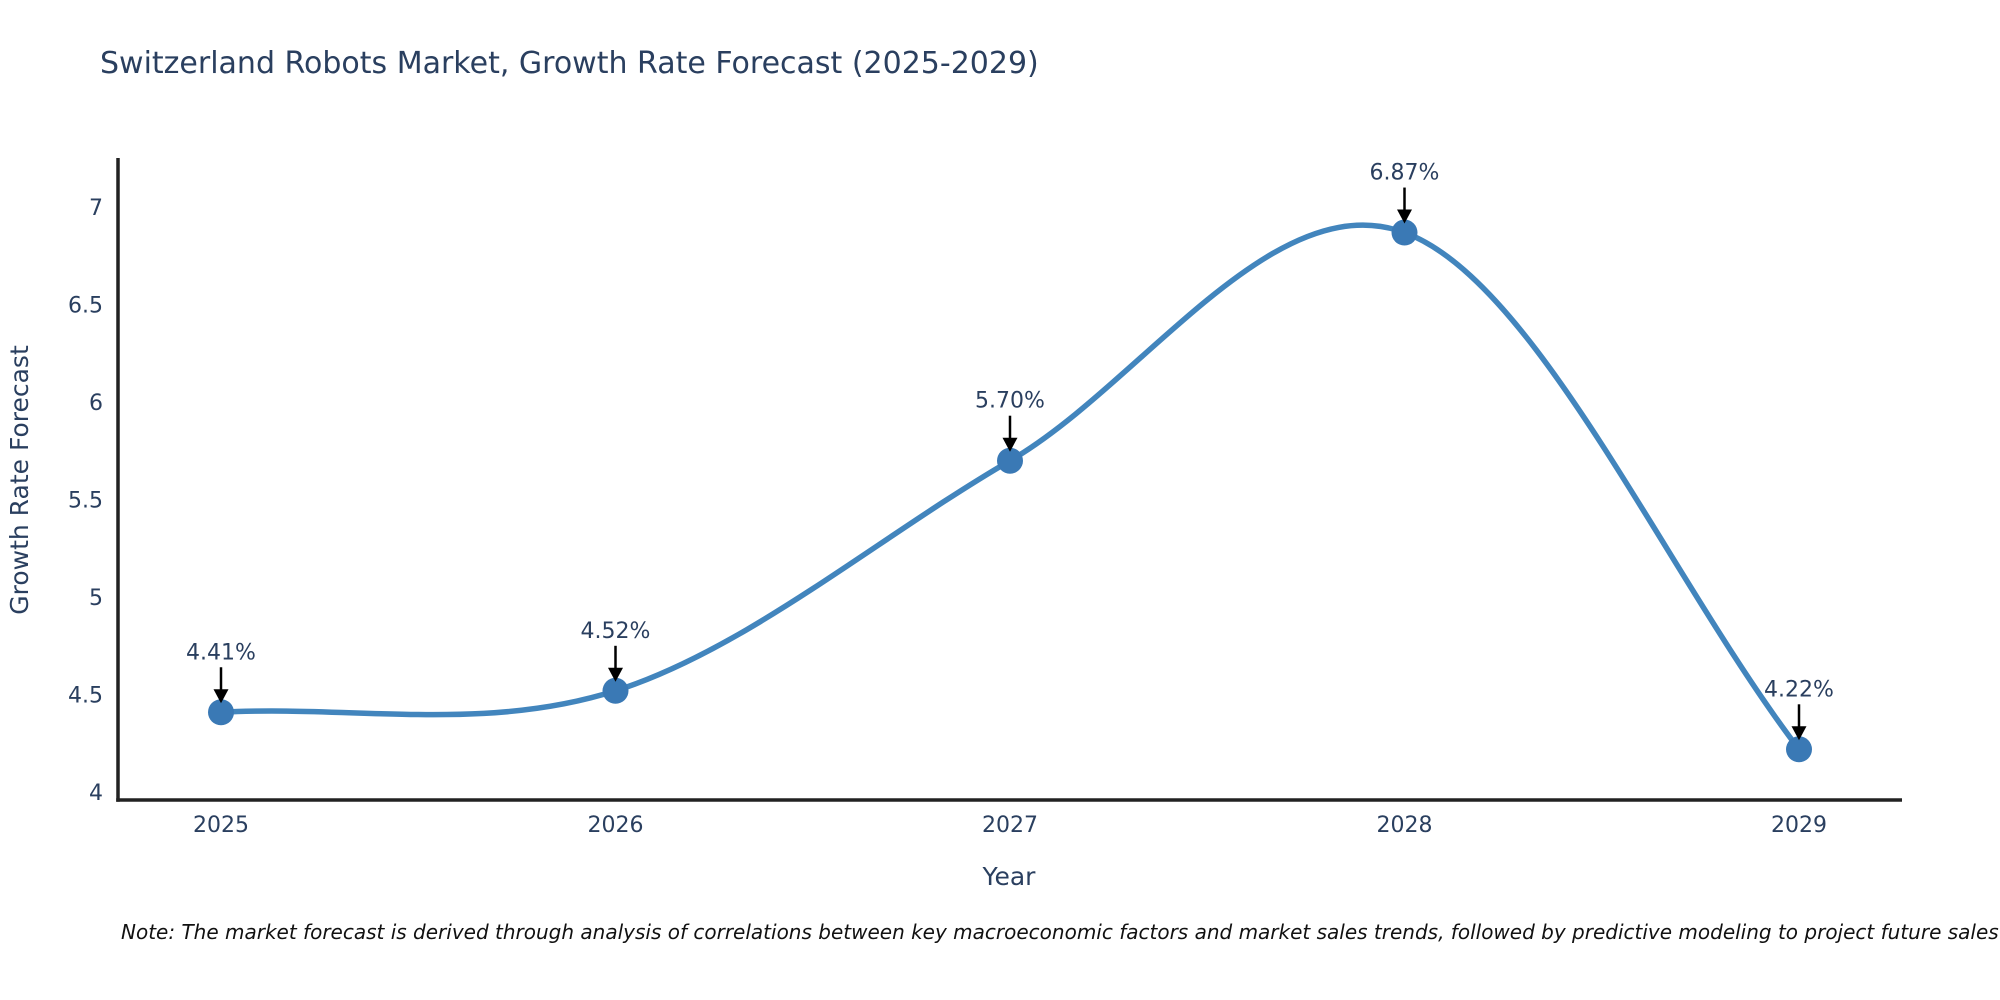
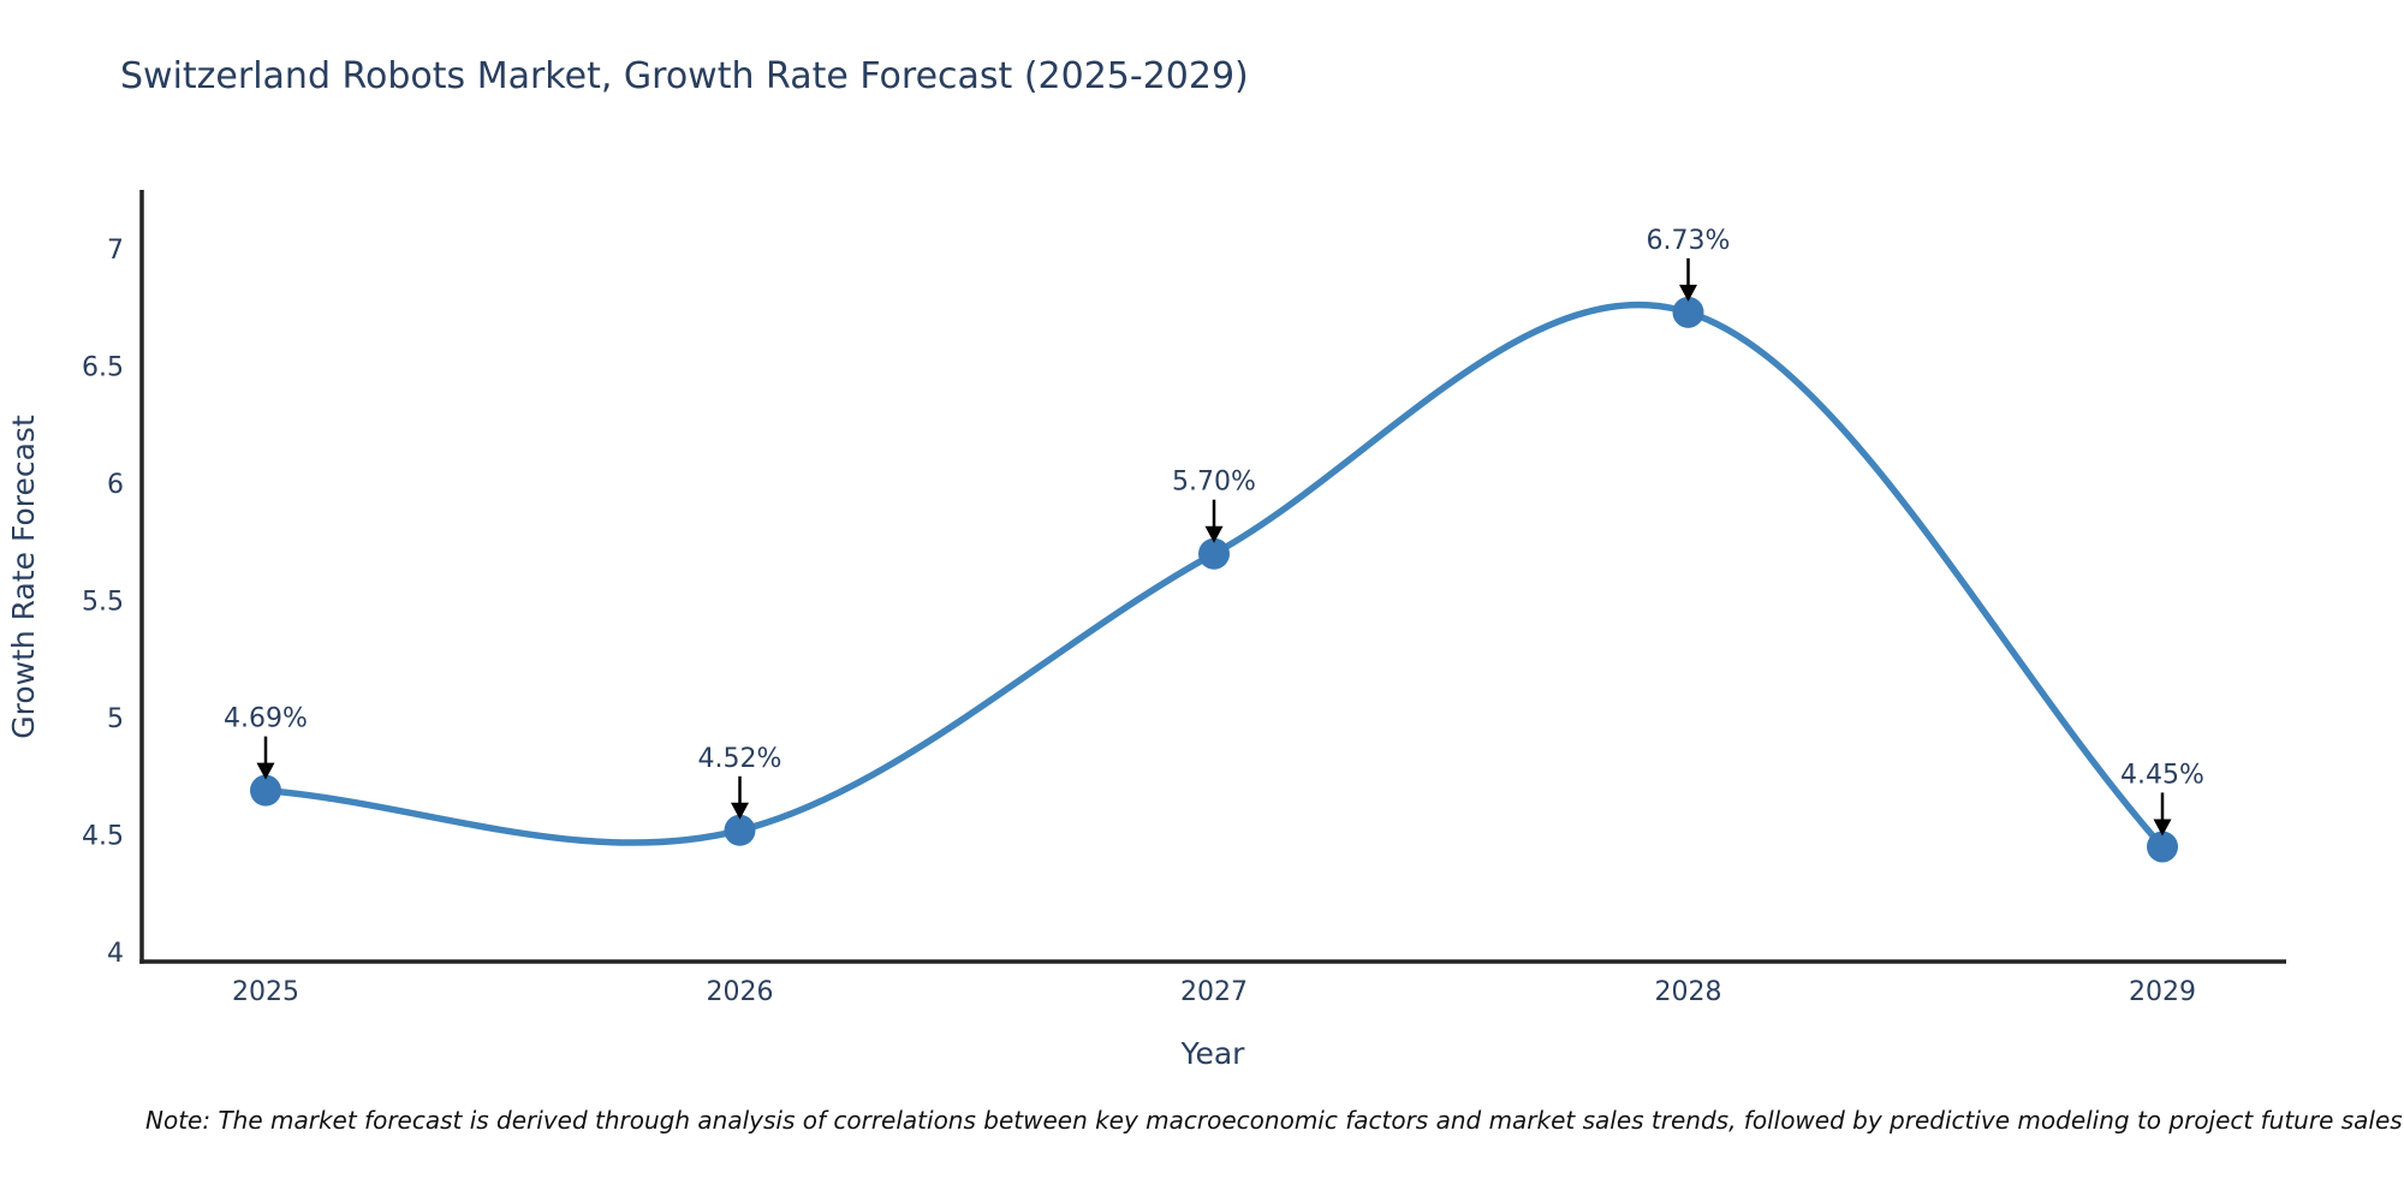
2025: 4.41% -> 4.69%
2028: 6.87% -> 6.73%
2029: 4.22% -> 4.45%
